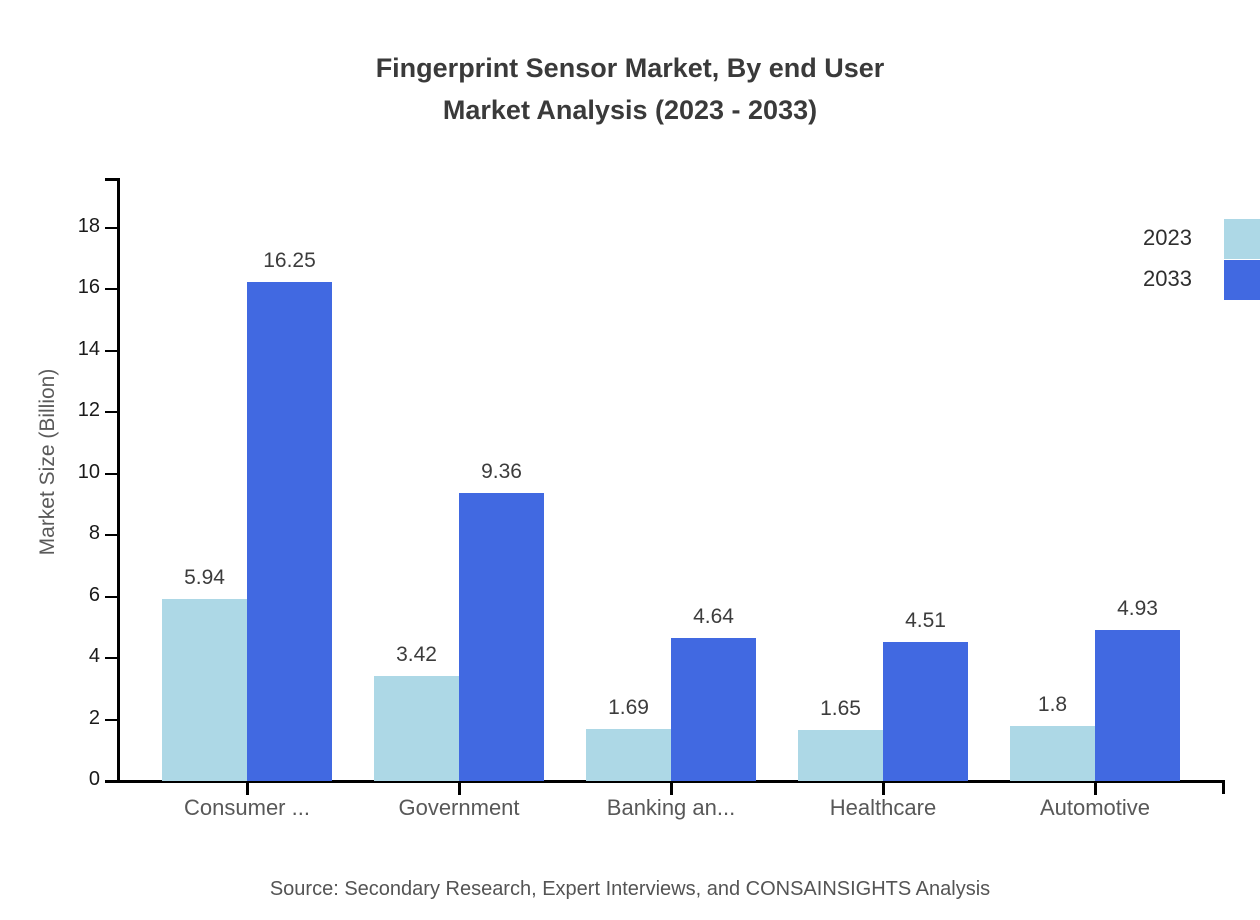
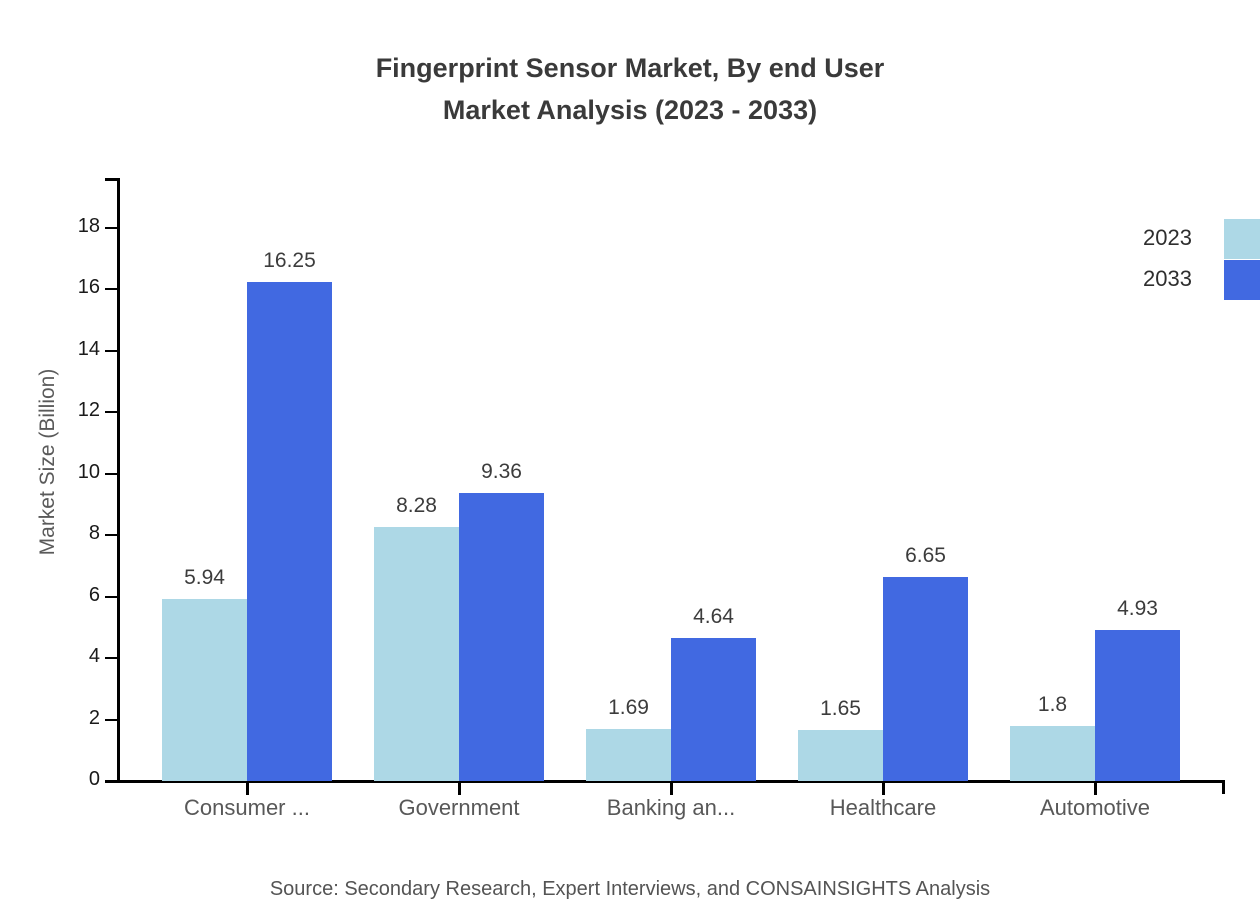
2023/Government: 3.42 -> 8.28
2033/Healthcare: 4.51 -> 6.65
